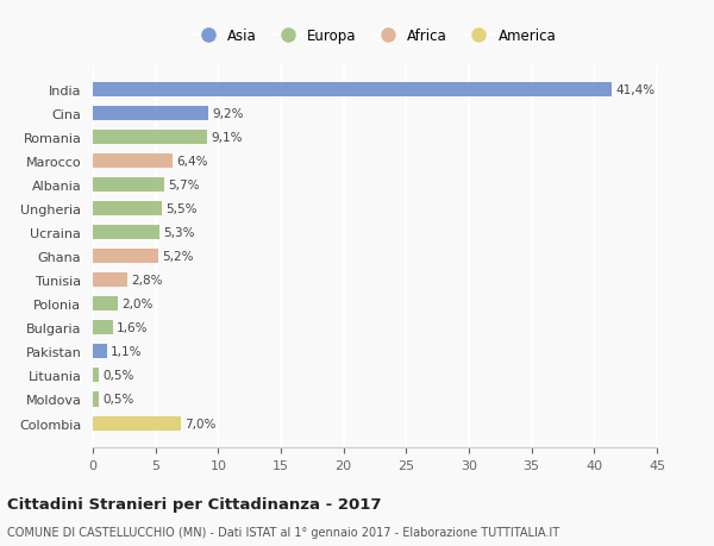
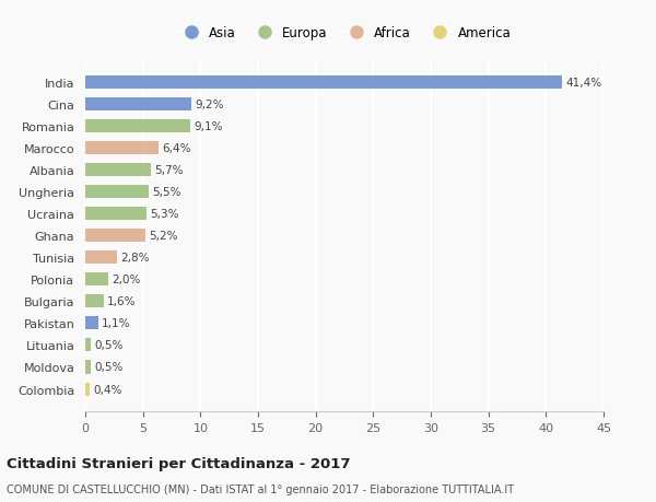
Colombia: 7,0% -> 0,4%
